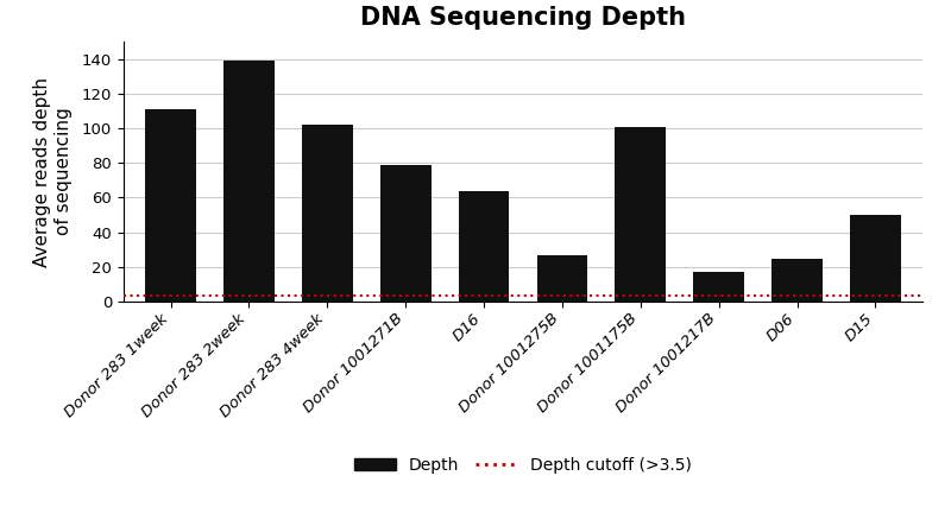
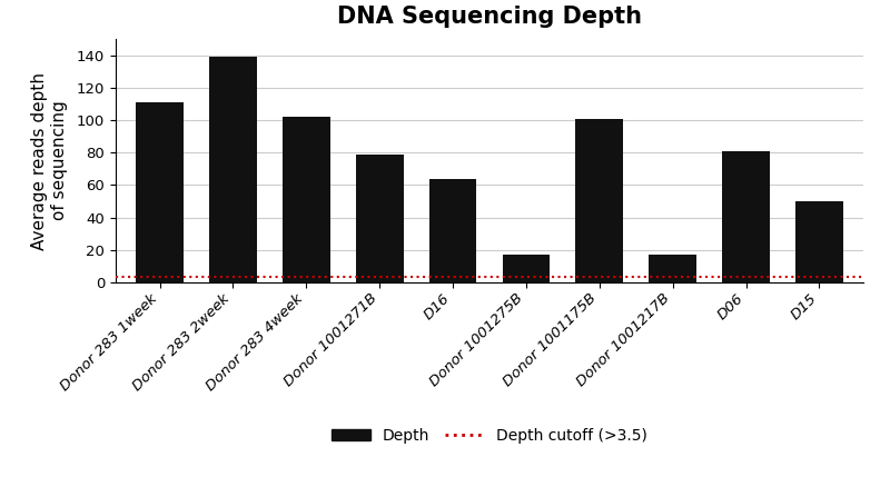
Donor 1001275B: 27 -> 17
D06: 25 -> 81
